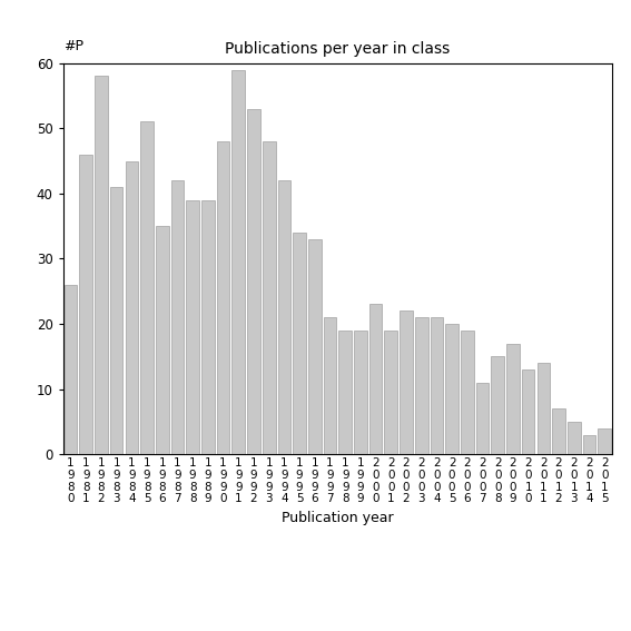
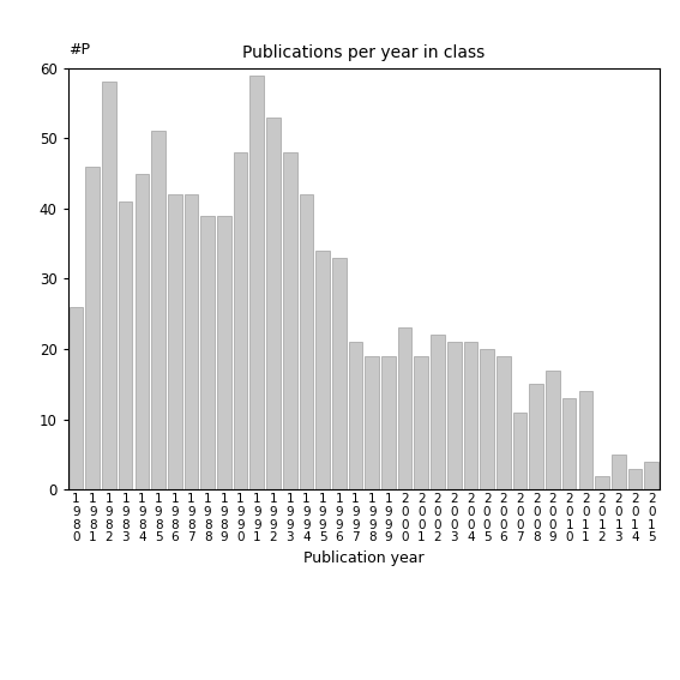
1 9 8 6: 35 -> 42
2 0 1 2: 7 -> 2
